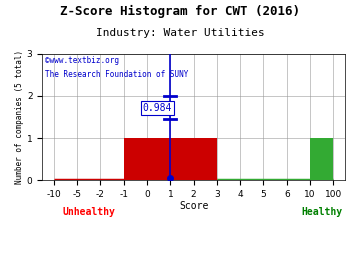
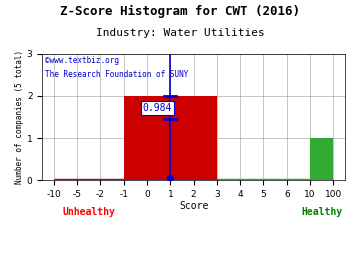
1: 1 -> 2
